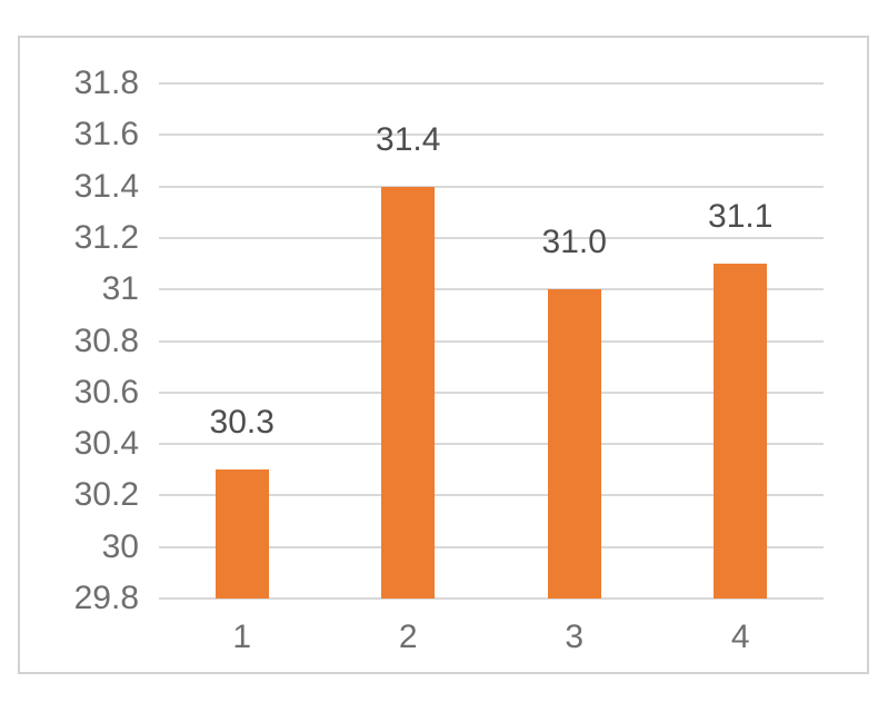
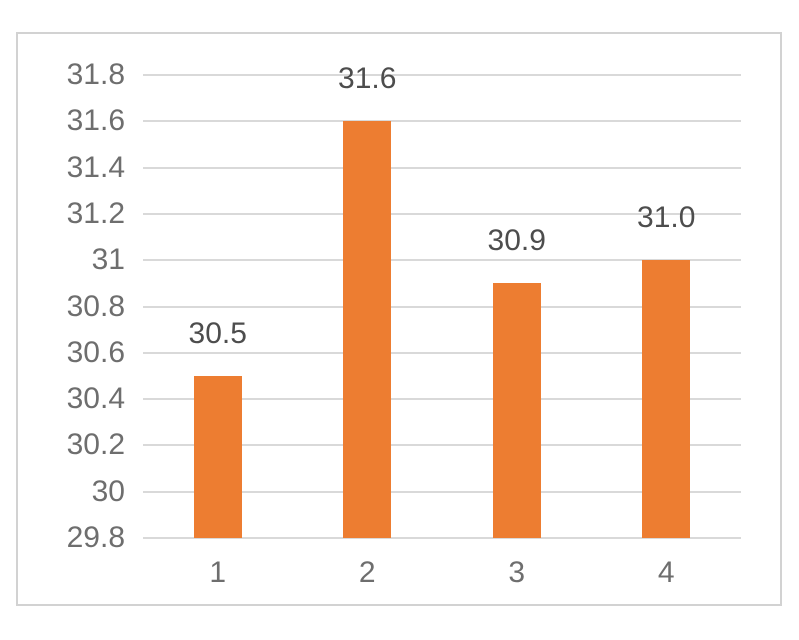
1: 30.3 -> 30.5
2: 31.4 -> 31.6
3: 31.0 -> 30.9
4: 31.1 -> 31.0
